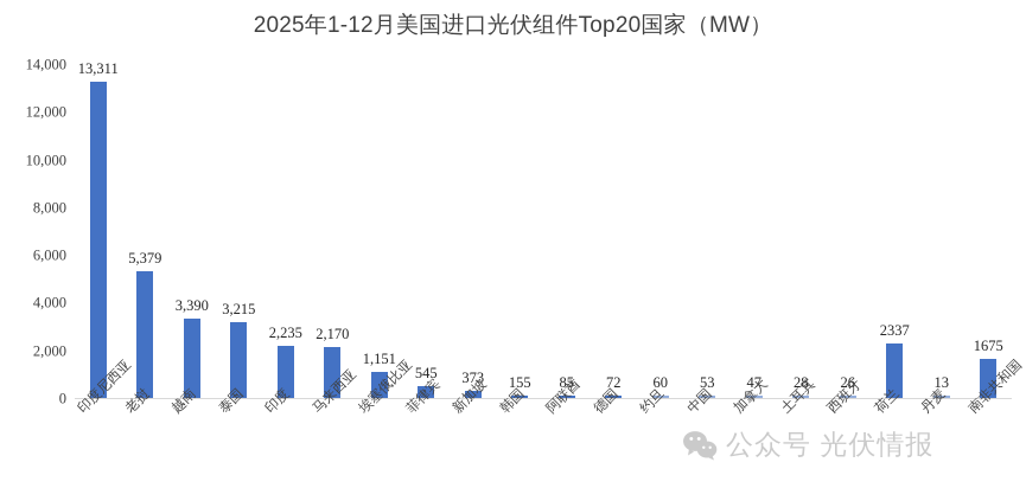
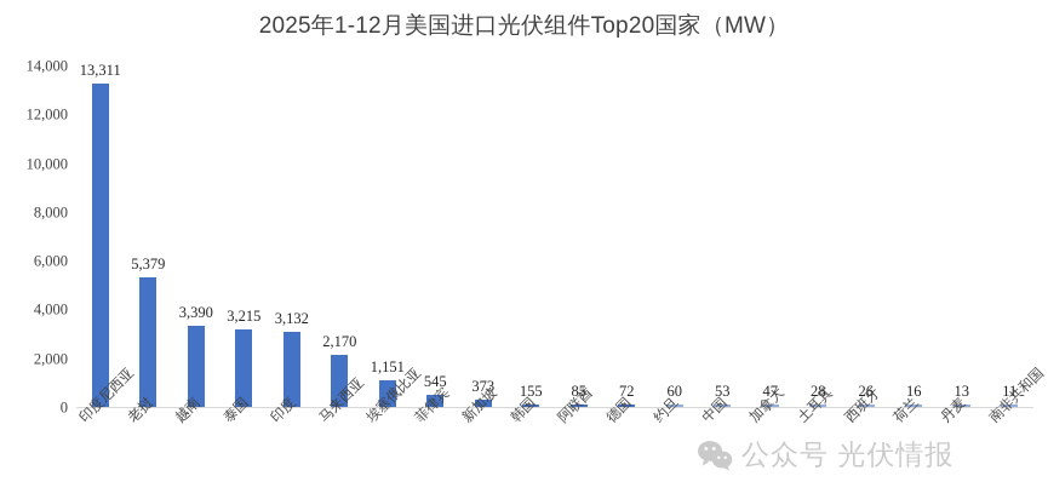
印度: 2,235 -> 3,132
荷兰: 2337 -> 16
南非共和国: 1675 -> 11
